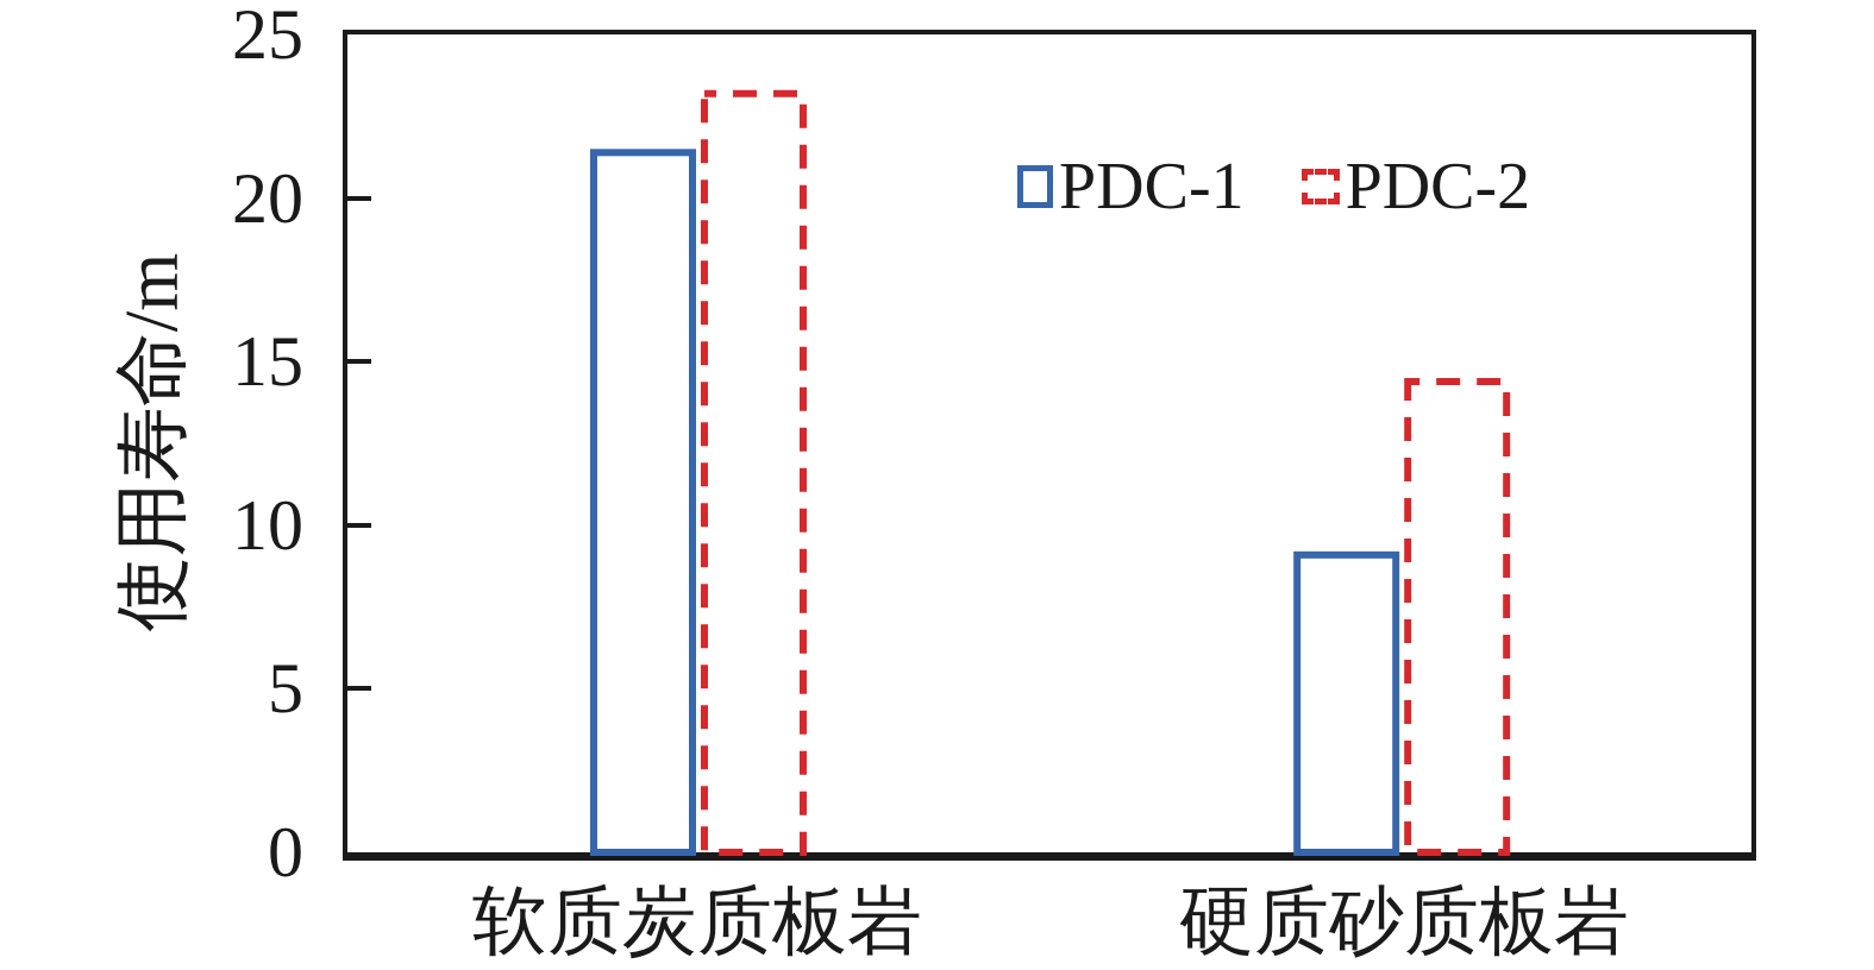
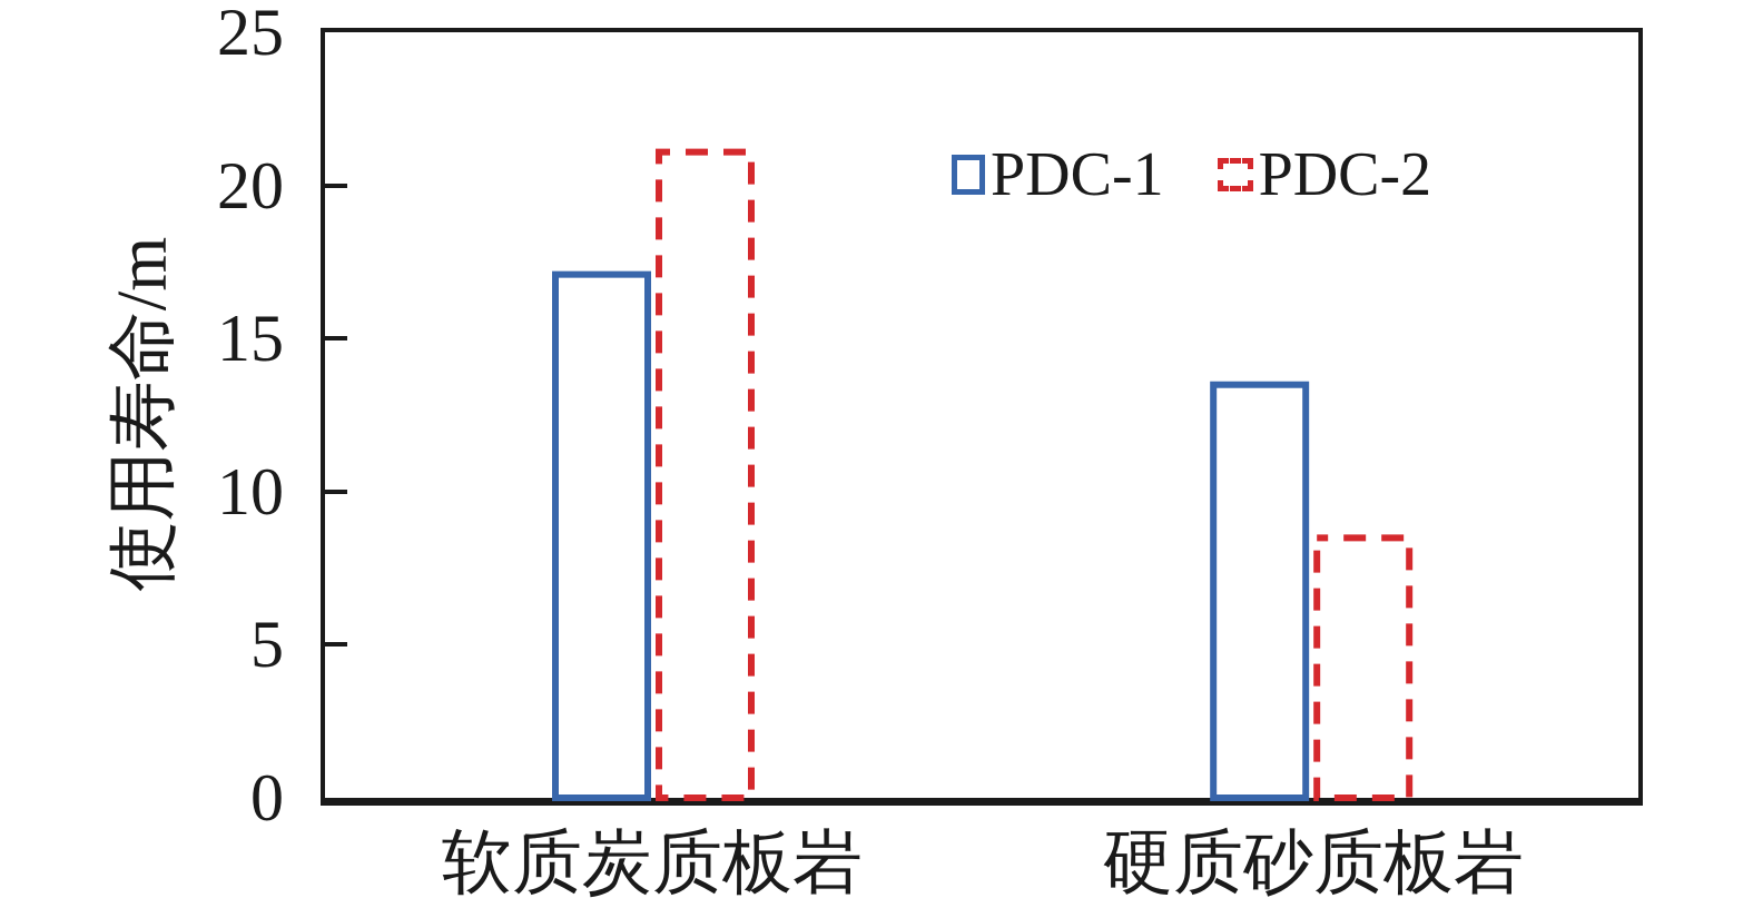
PDC-1/软质炭质板岩: 21.5 -> 17.2
PDC-2/软质炭质板岩: 23.3 -> 21.2
PDC-1/硬质砂质板岩: 9.2 -> 13.6
PDC-2/硬质砂质板岩: 14.5 -> 8.6
